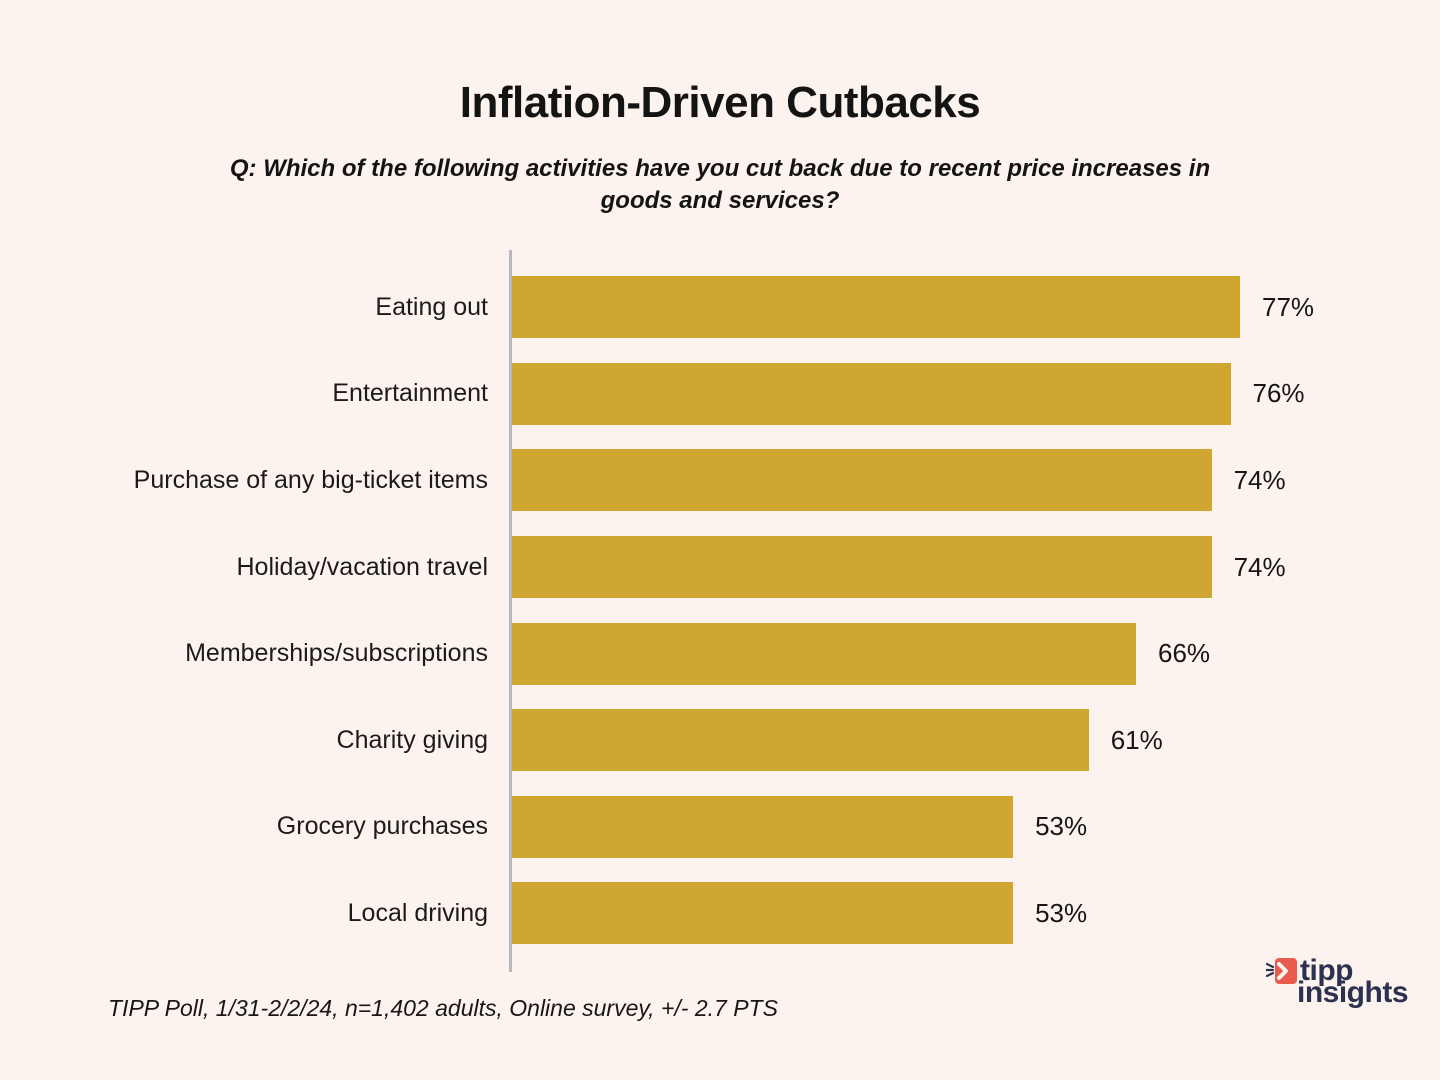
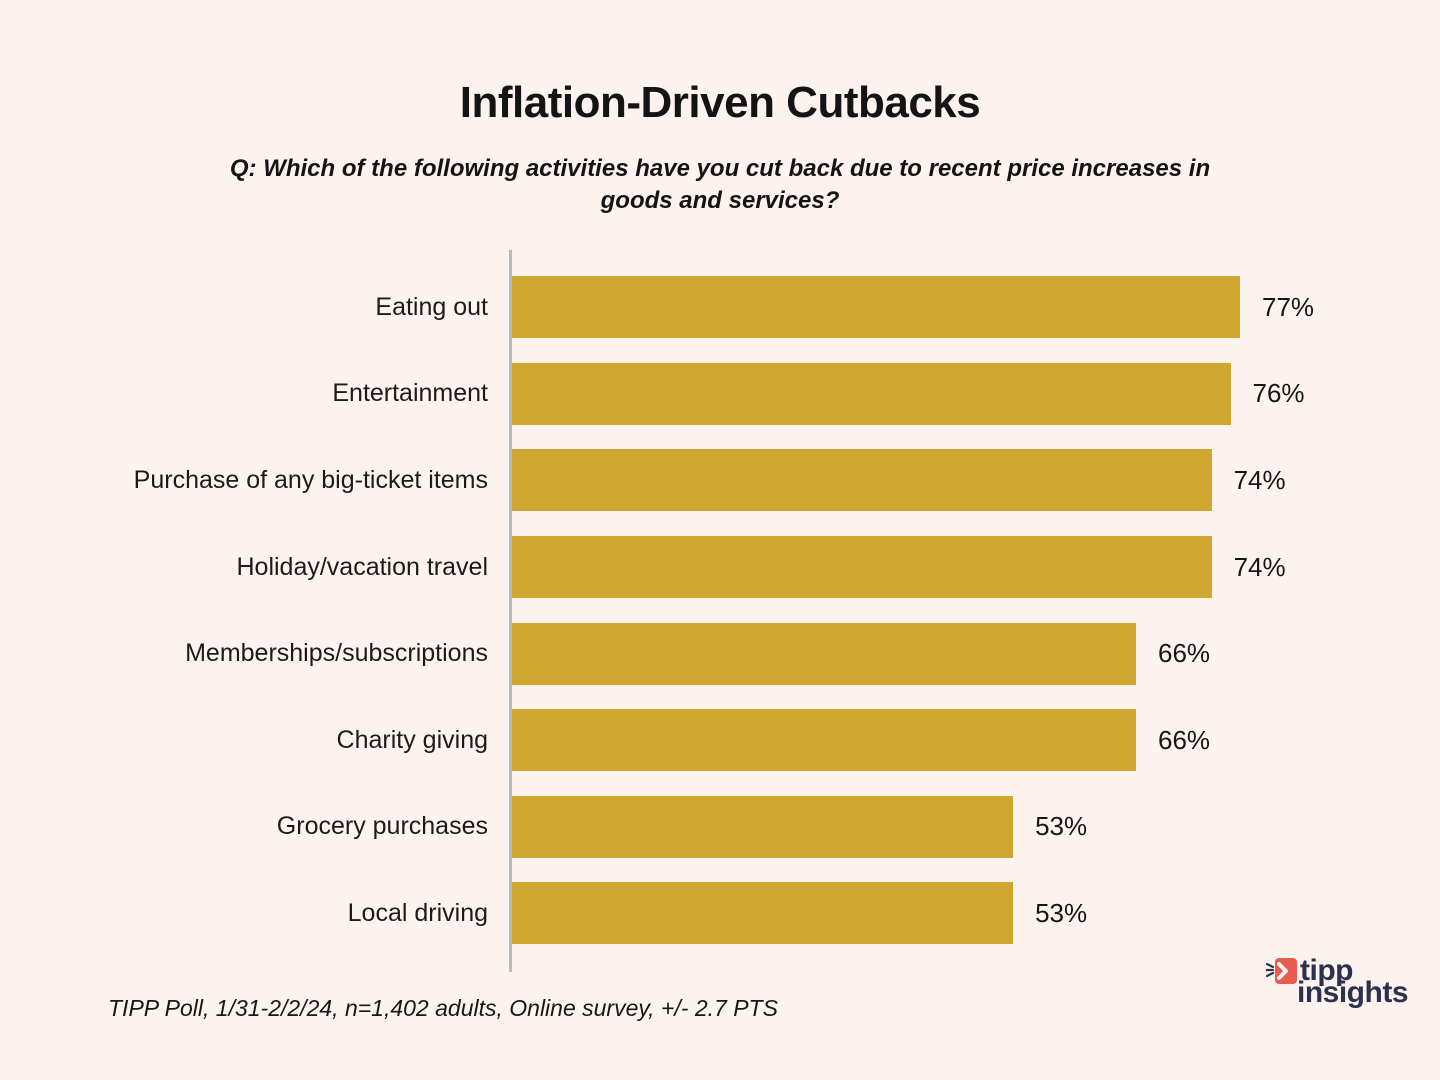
Charity giving: 61% -> 66%
